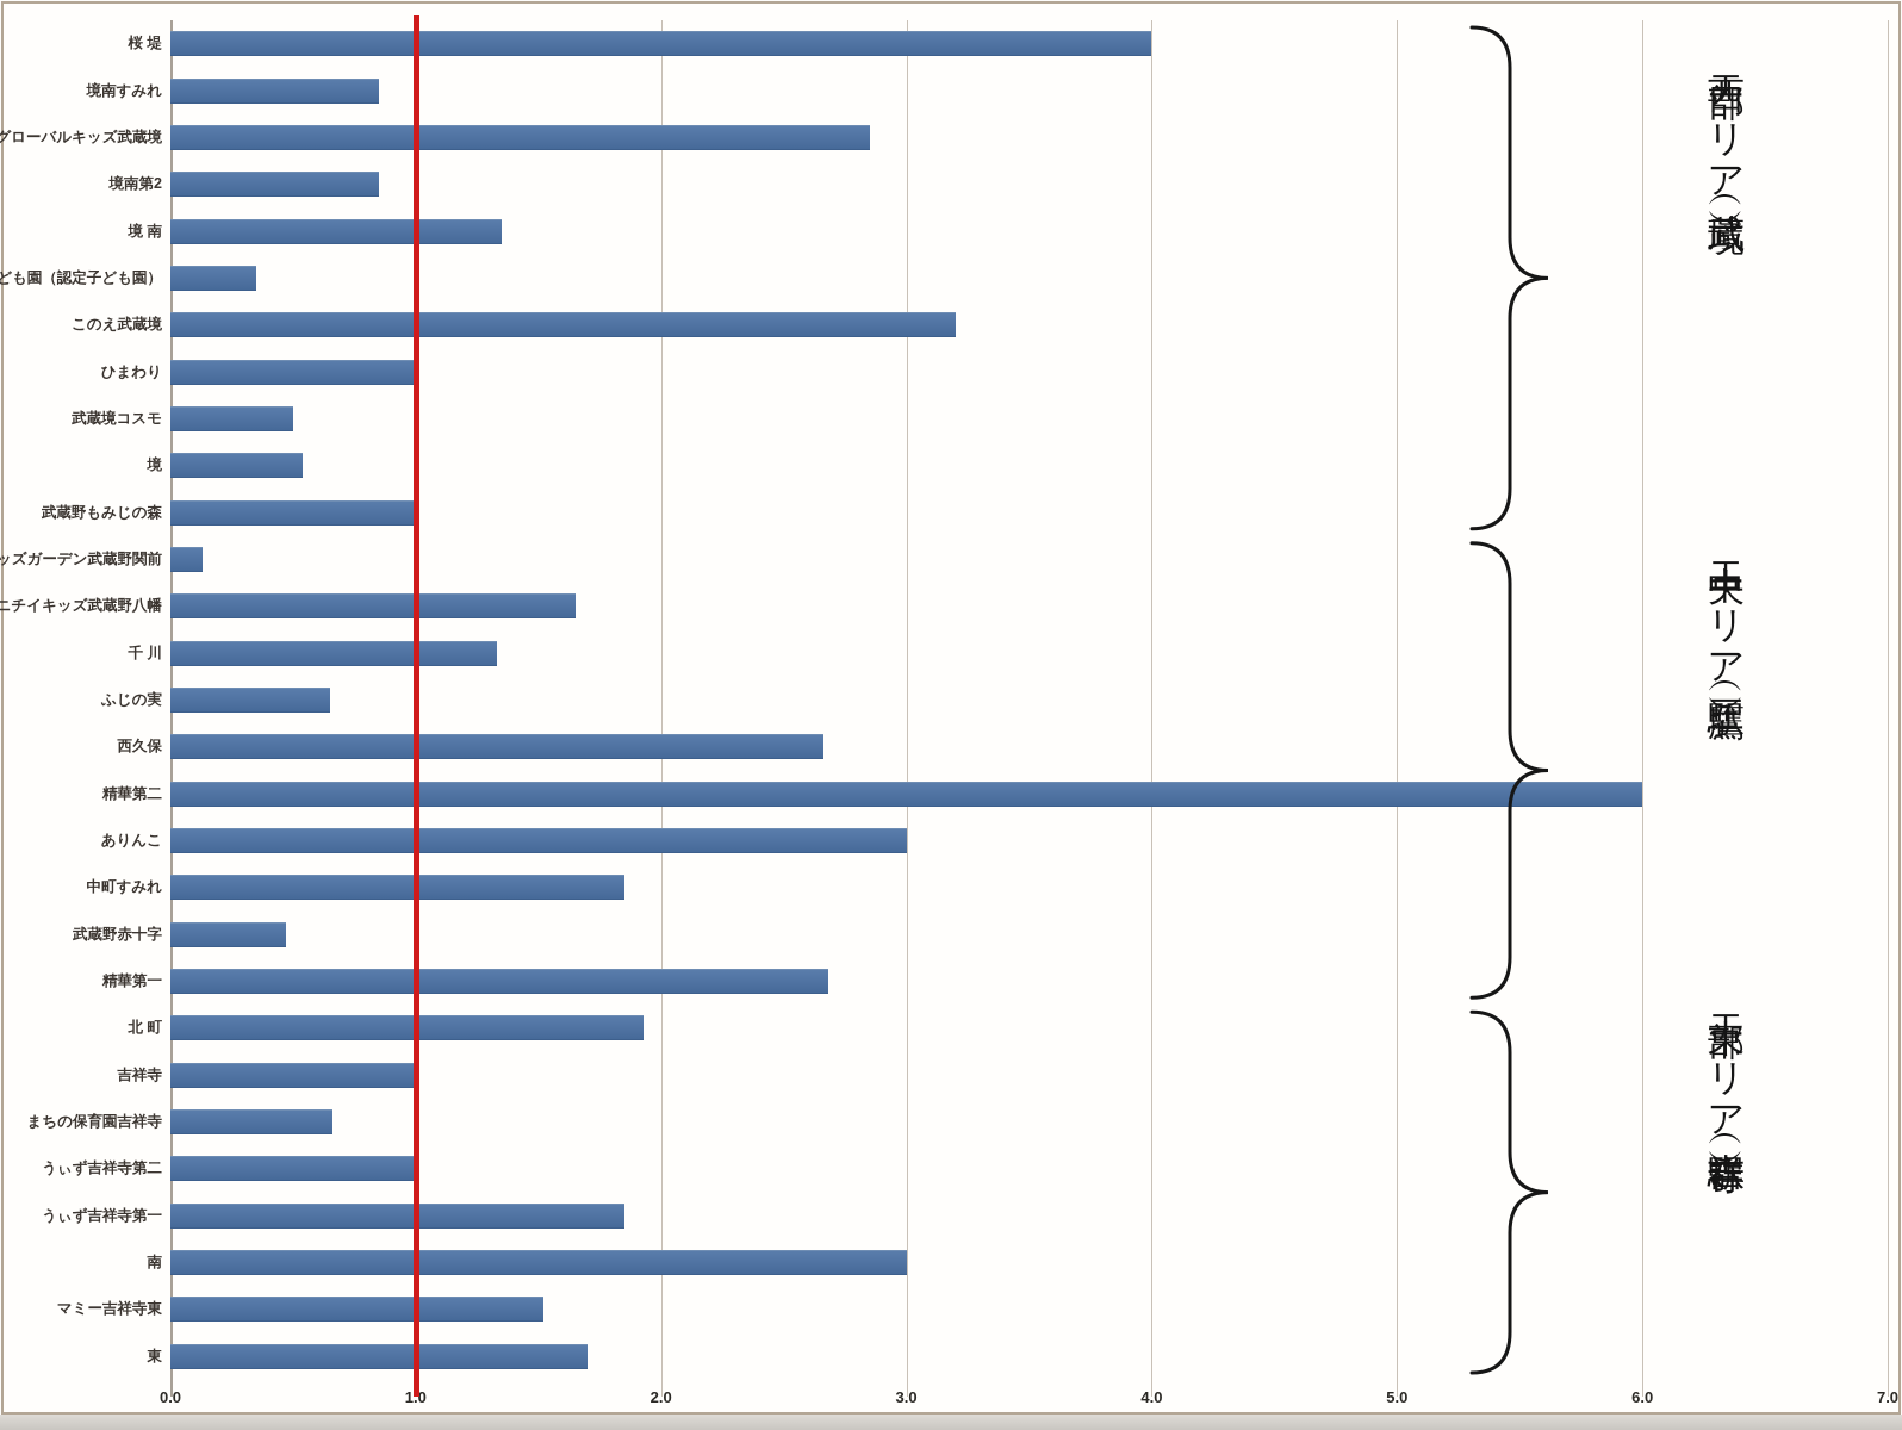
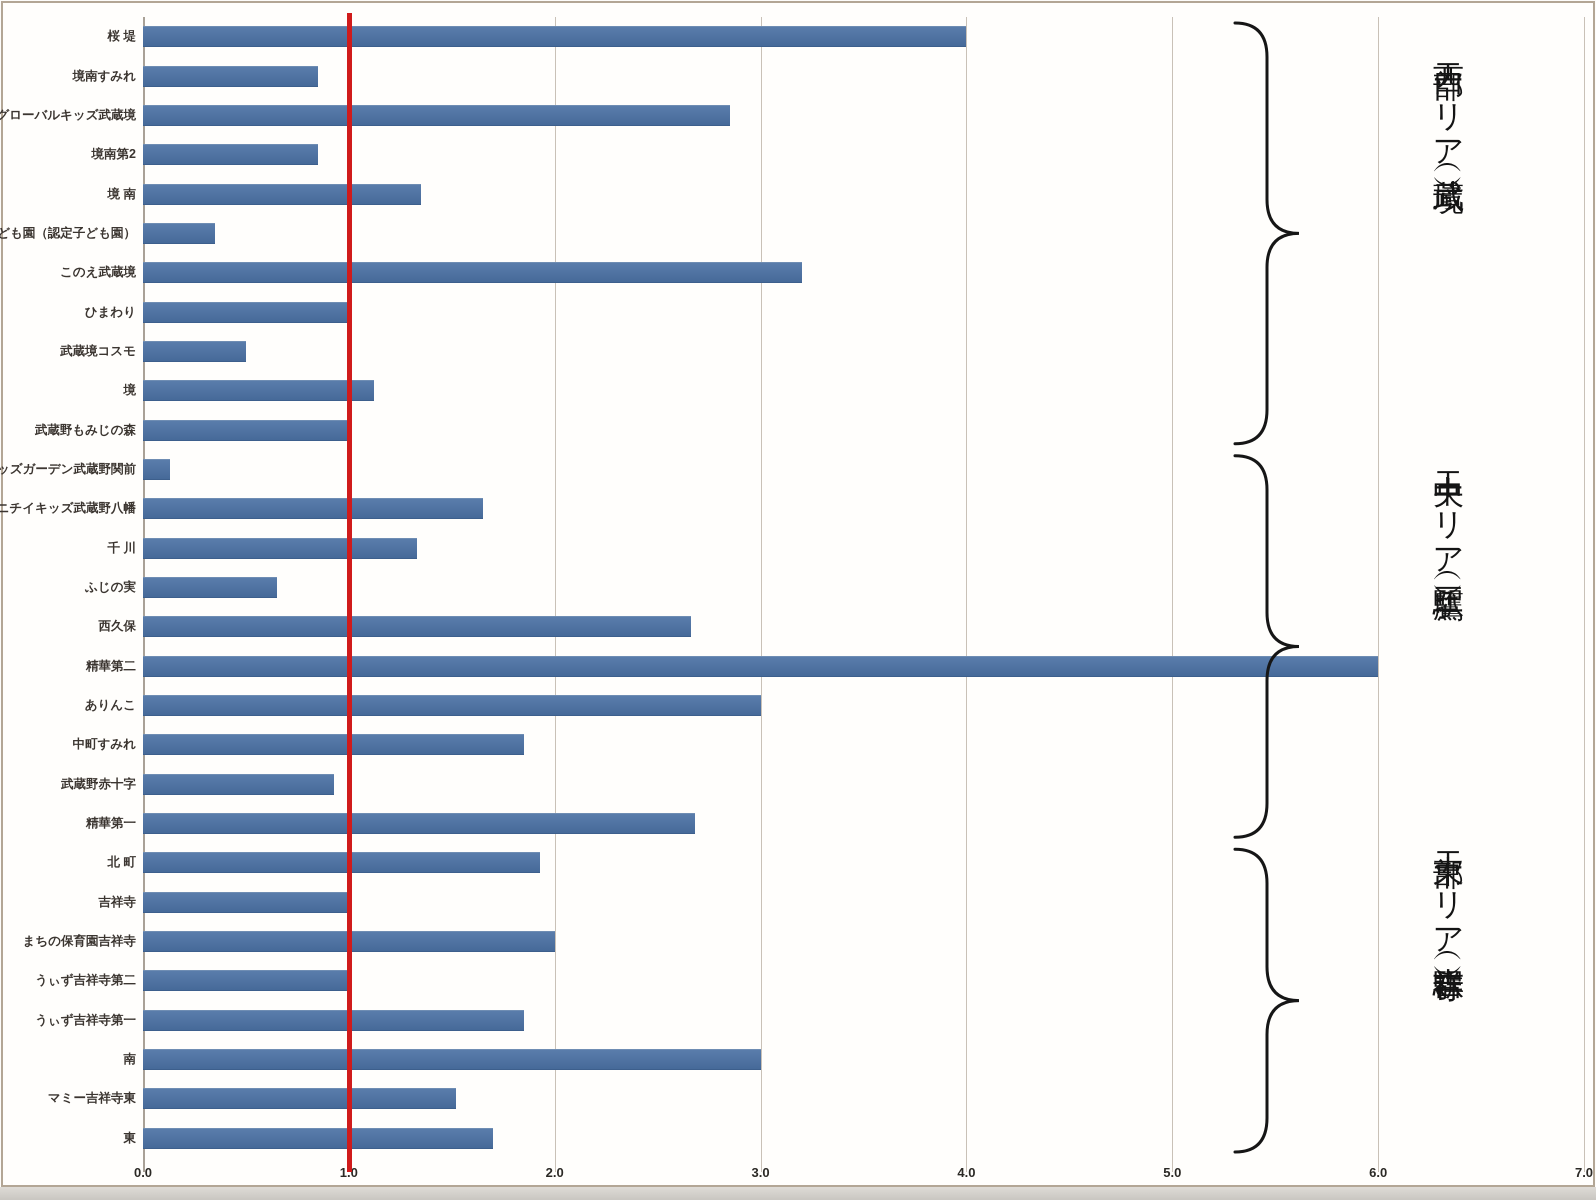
境: 0.54 -> 1.12
武蔵野赤十字: 0.47 -> 0.93
まちの保育園吉祥寺: 0.66 -> 2.00
